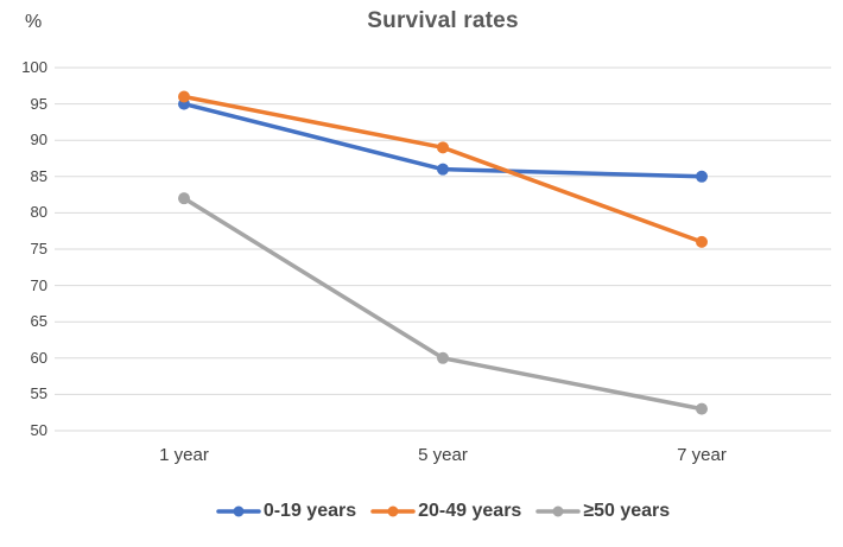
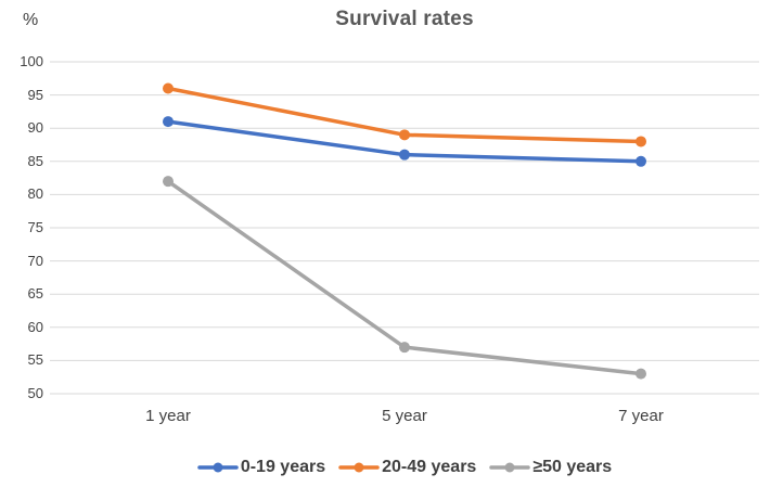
0-19 years/1 year: 95 -> 91
≥50 years/5 year: 60 -> 57
20-49 years/7 year: 76 -> 88
